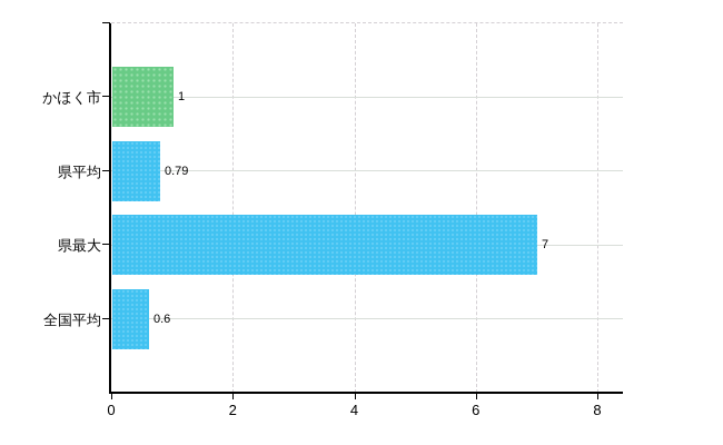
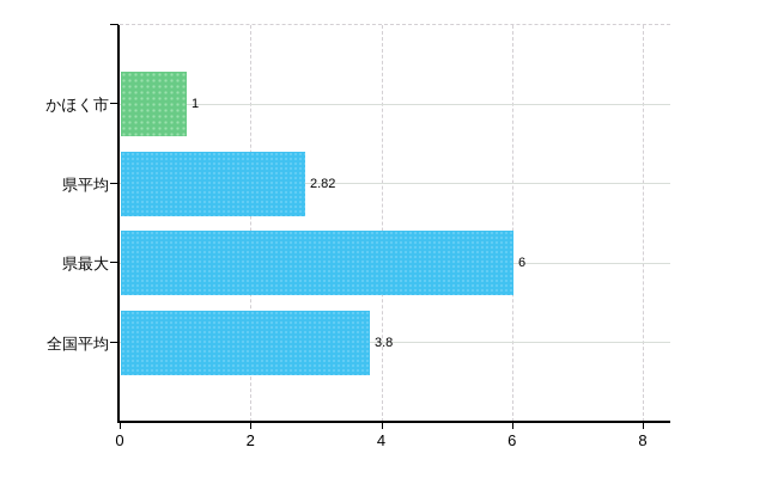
県平均: 0.79 -> 2.82
県最大: 7 -> 6
全国平均: 0.6 -> 3.8
